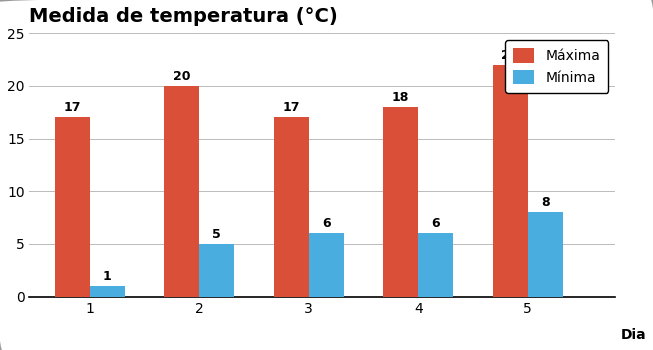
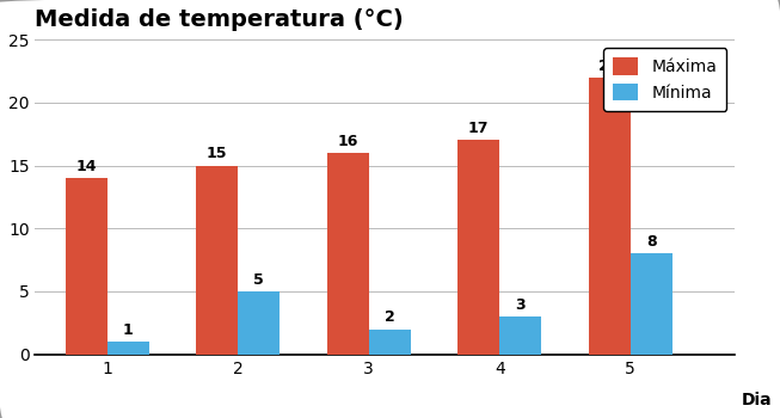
Máxima/1: 17 -> 14
Máxima/2: 20 -> 15
Máxima/3: 17 -> 16
Mínima/3: 6 -> 2
Máxima/4: 18 -> 17
Mínima/4: 6 -> 3
